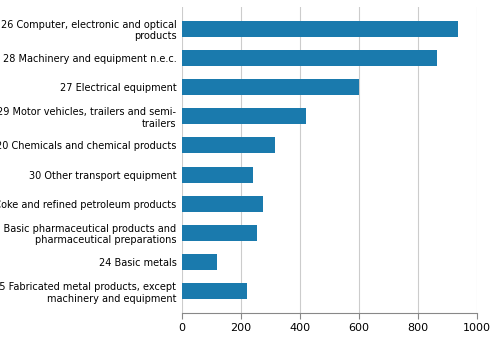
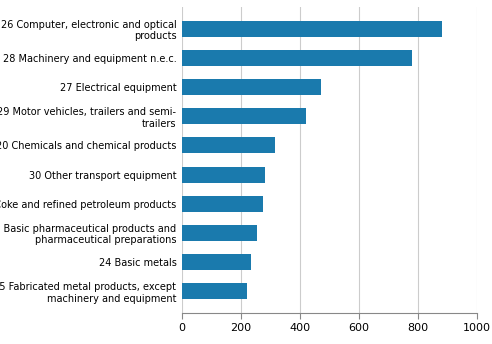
26 Computer, electronic and optical products: 935 -> 880
28 Machinery and equipment n.e.c.: 865 -> 780
27 Electrical equipment: 600 -> 470
30 Other transport equipment: 240 -> 280
24 Basic metals: 120 -> 235
